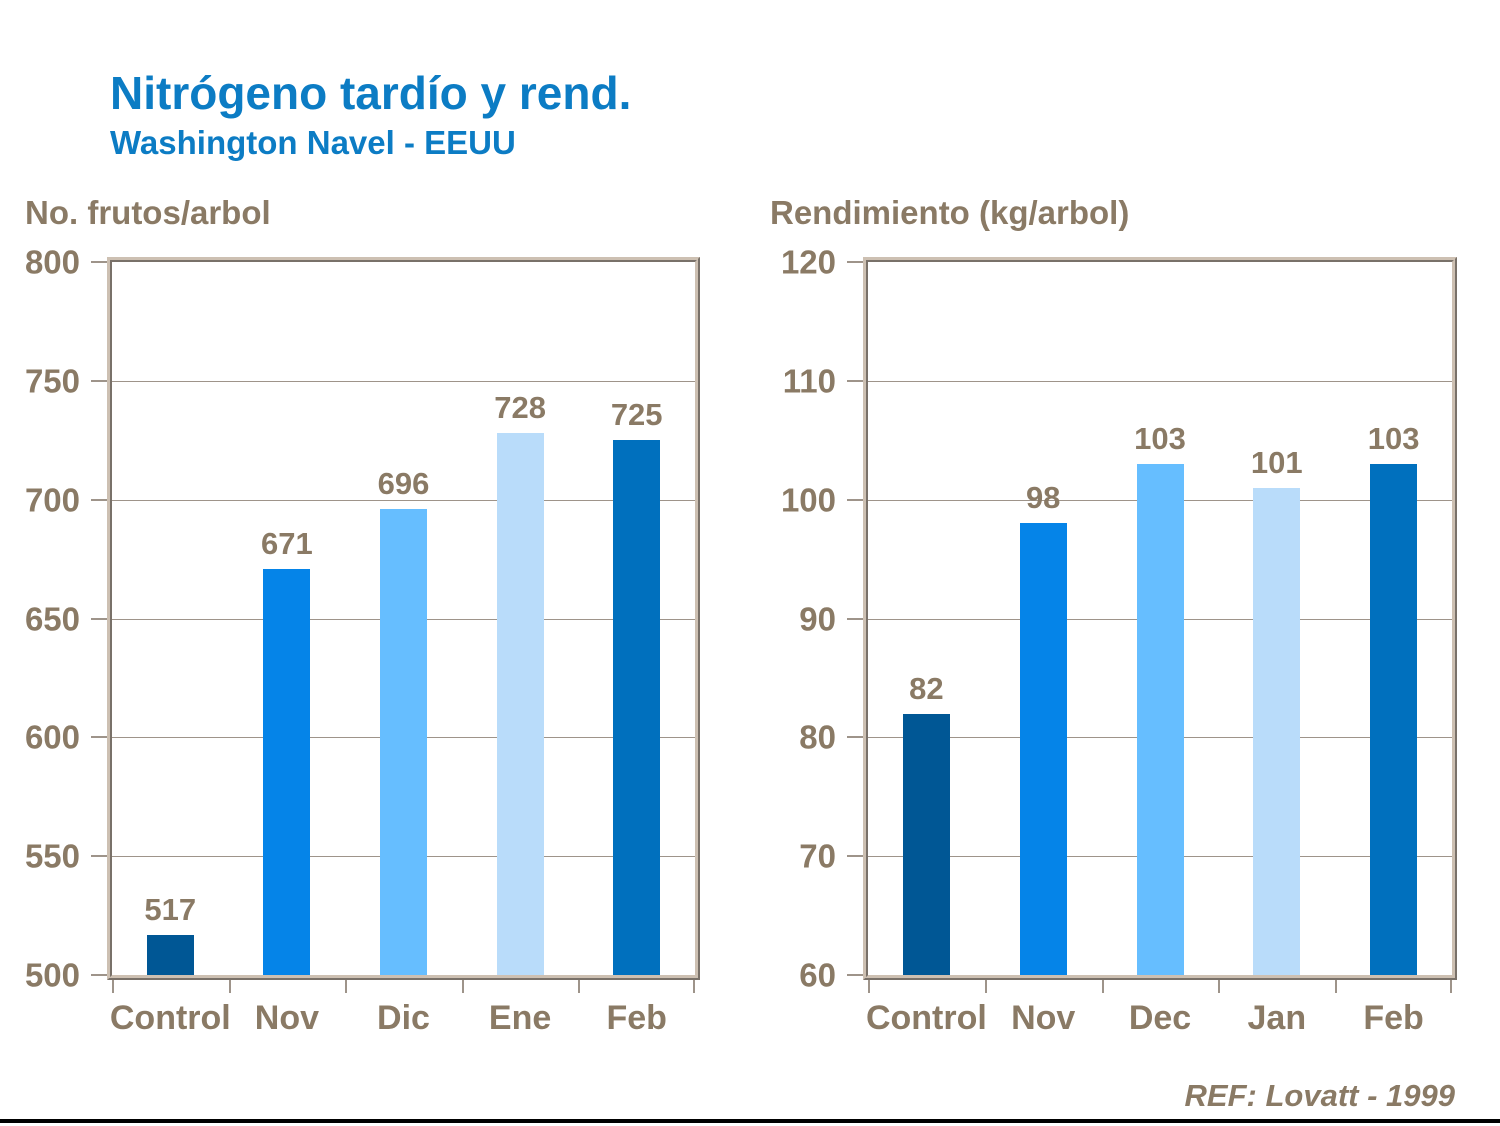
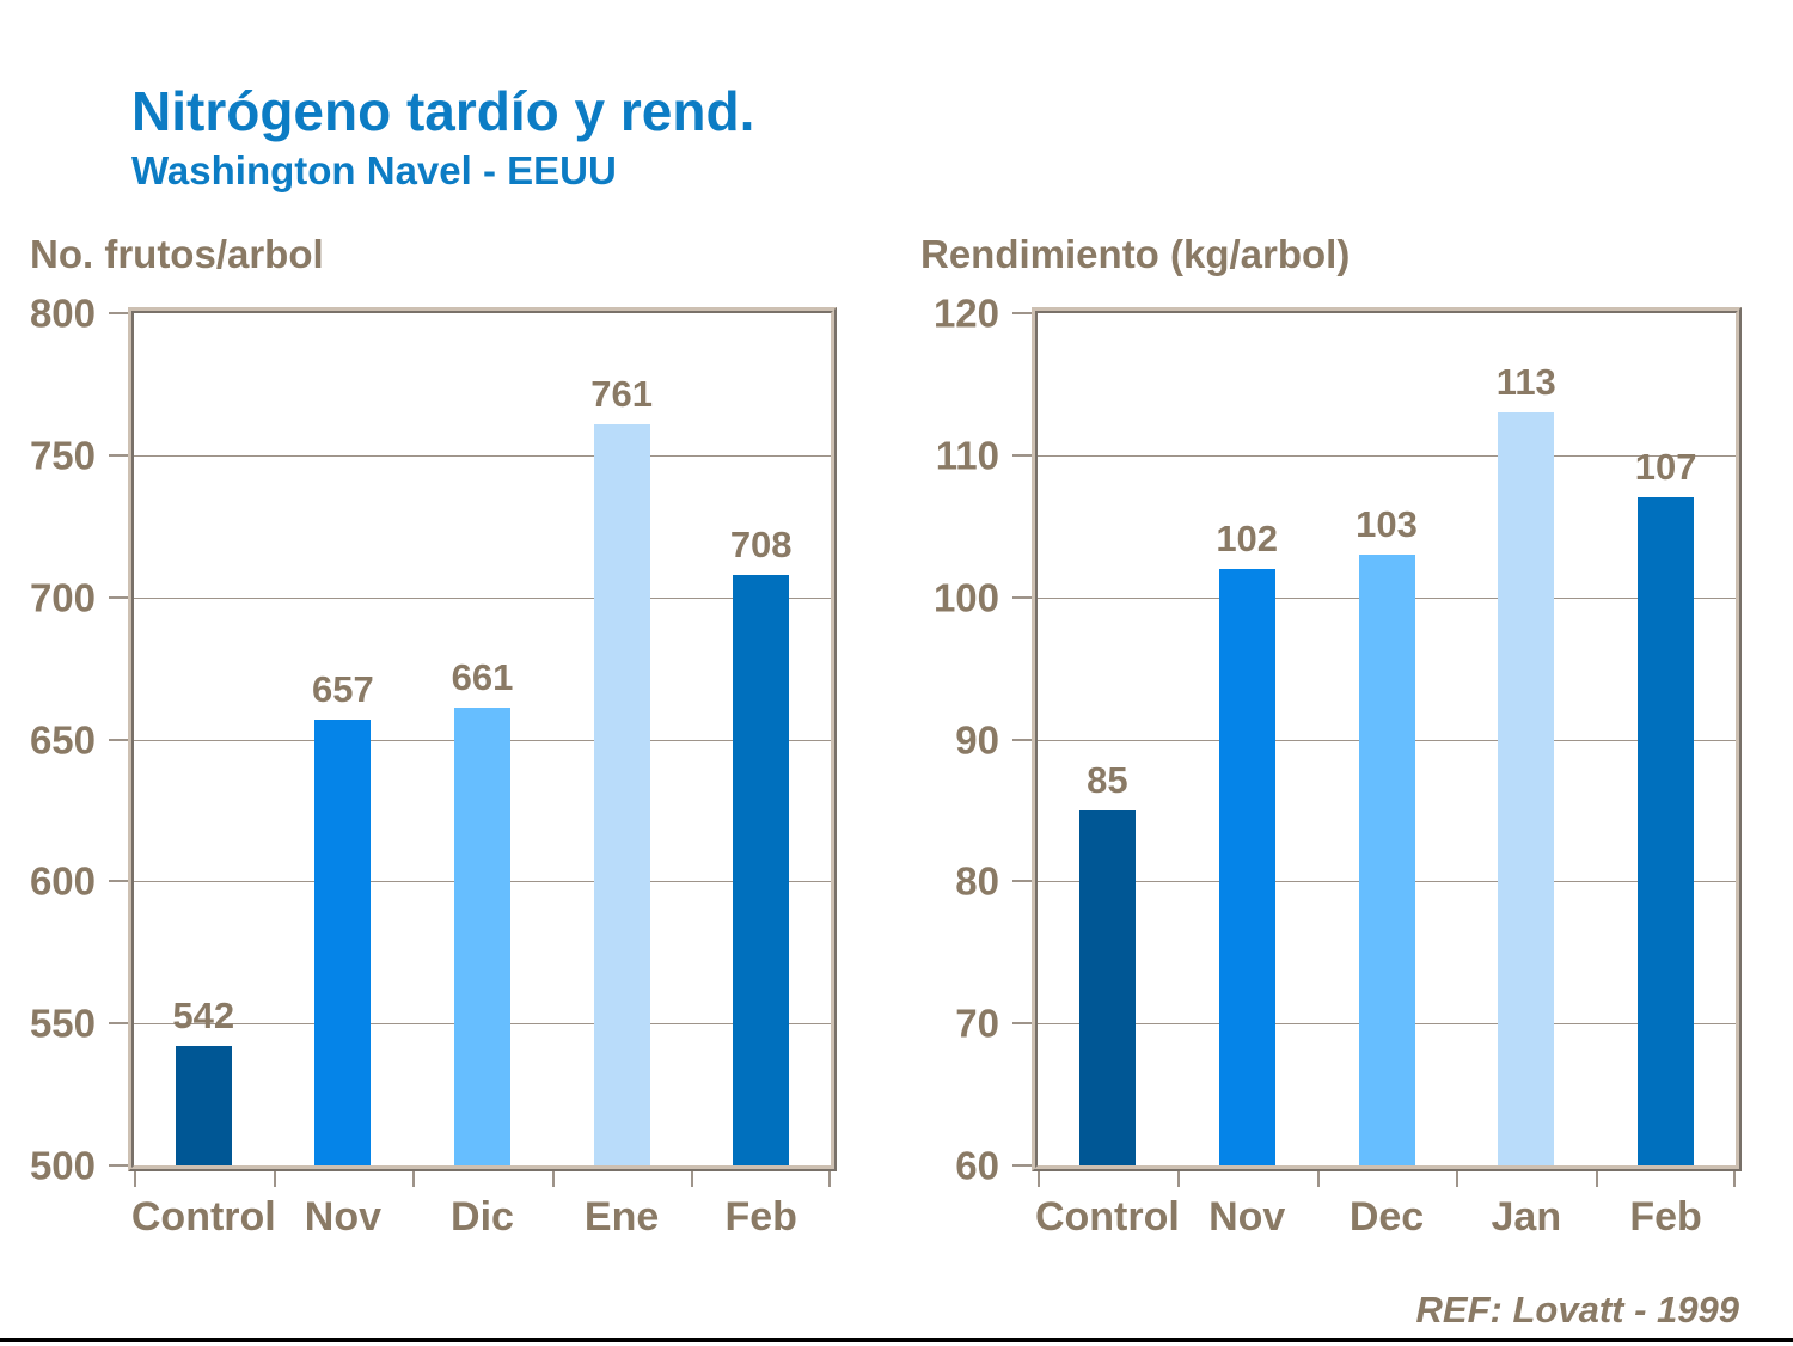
No. frutos/arbol/Control: 517 -> 542
No. frutos/arbol/Nov: 671 -> 657
No. frutos/arbol/Dic: 696 -> 661
No. frutos/arbol/Ene: 728 -> 761
No. frutos/arbol/Feb: 725 -> 708
Rendimiento (kg/arbol)/Control: 82 -> 85
Rendimiento (kg/arbol)/Nov: 98 -> 102
Rendimiento (kg/arbol)/Jan: 101 -> 113
Rendimiento (kg/arbol)/Feb: 103 -> 107
